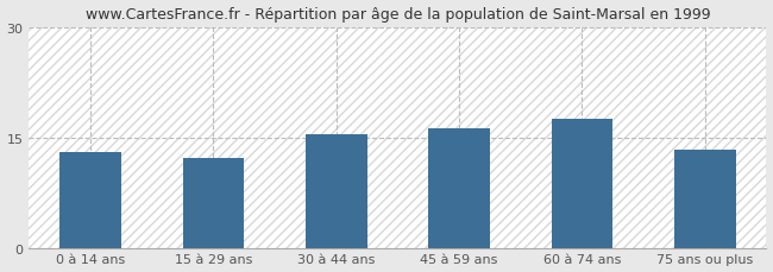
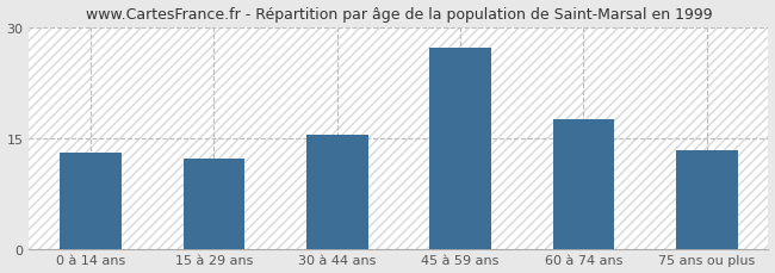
45 à 59 ans: 16.2 -> 27.2
